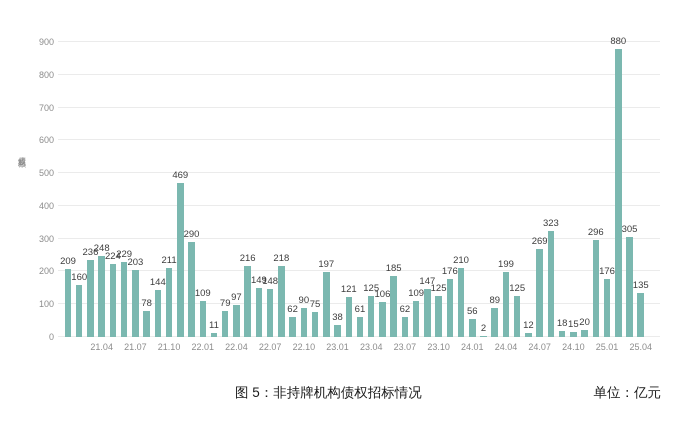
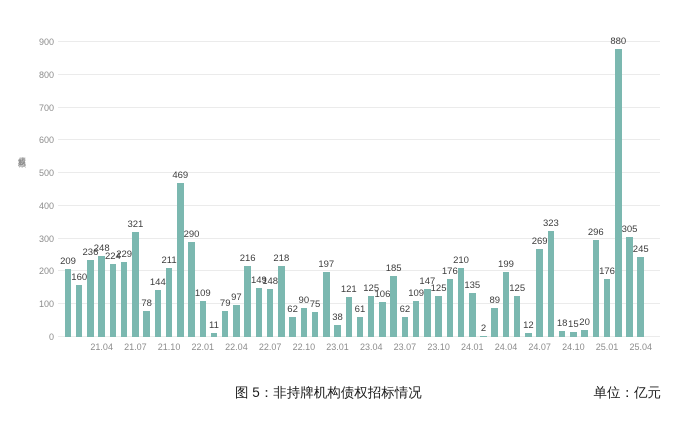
21.07: 203 -> 321
24.01: 56 -> 135
25.04: 135 -> 245
